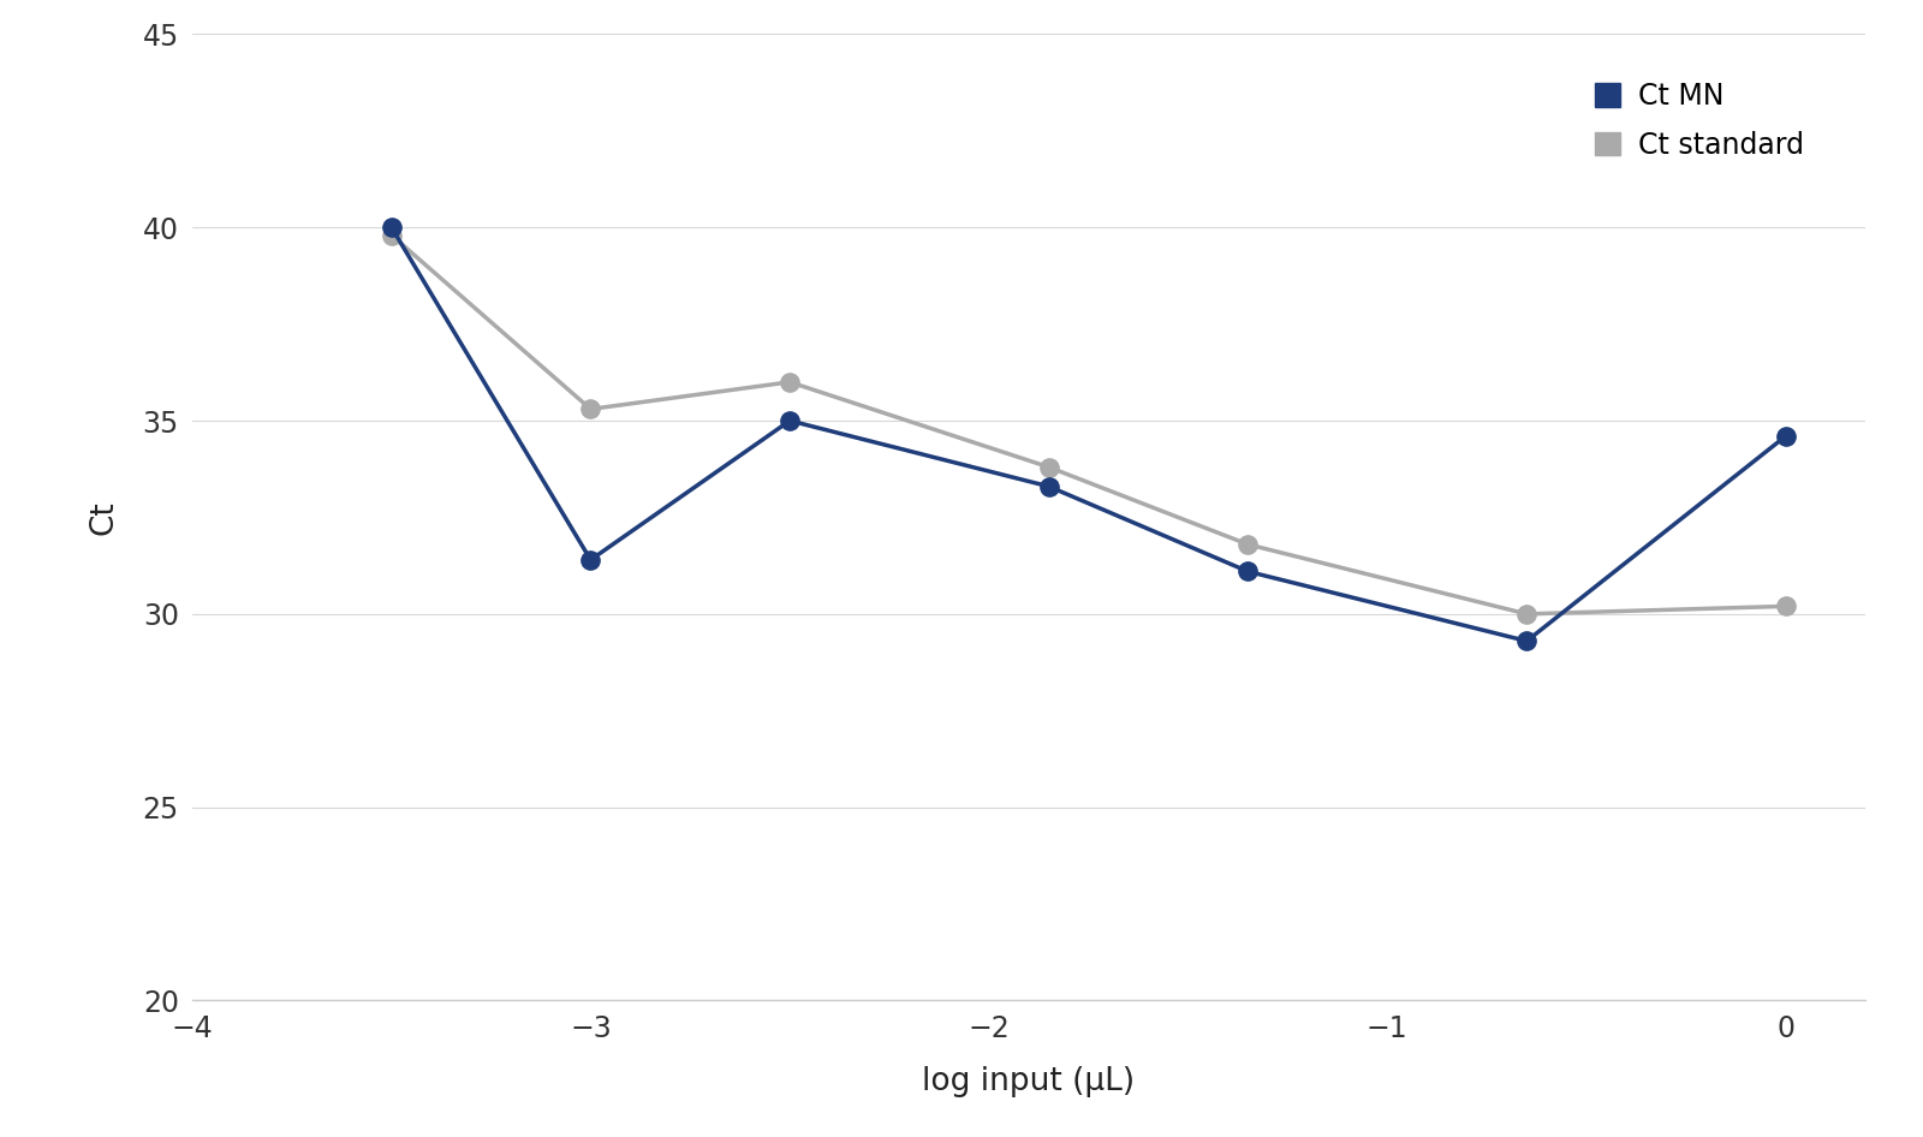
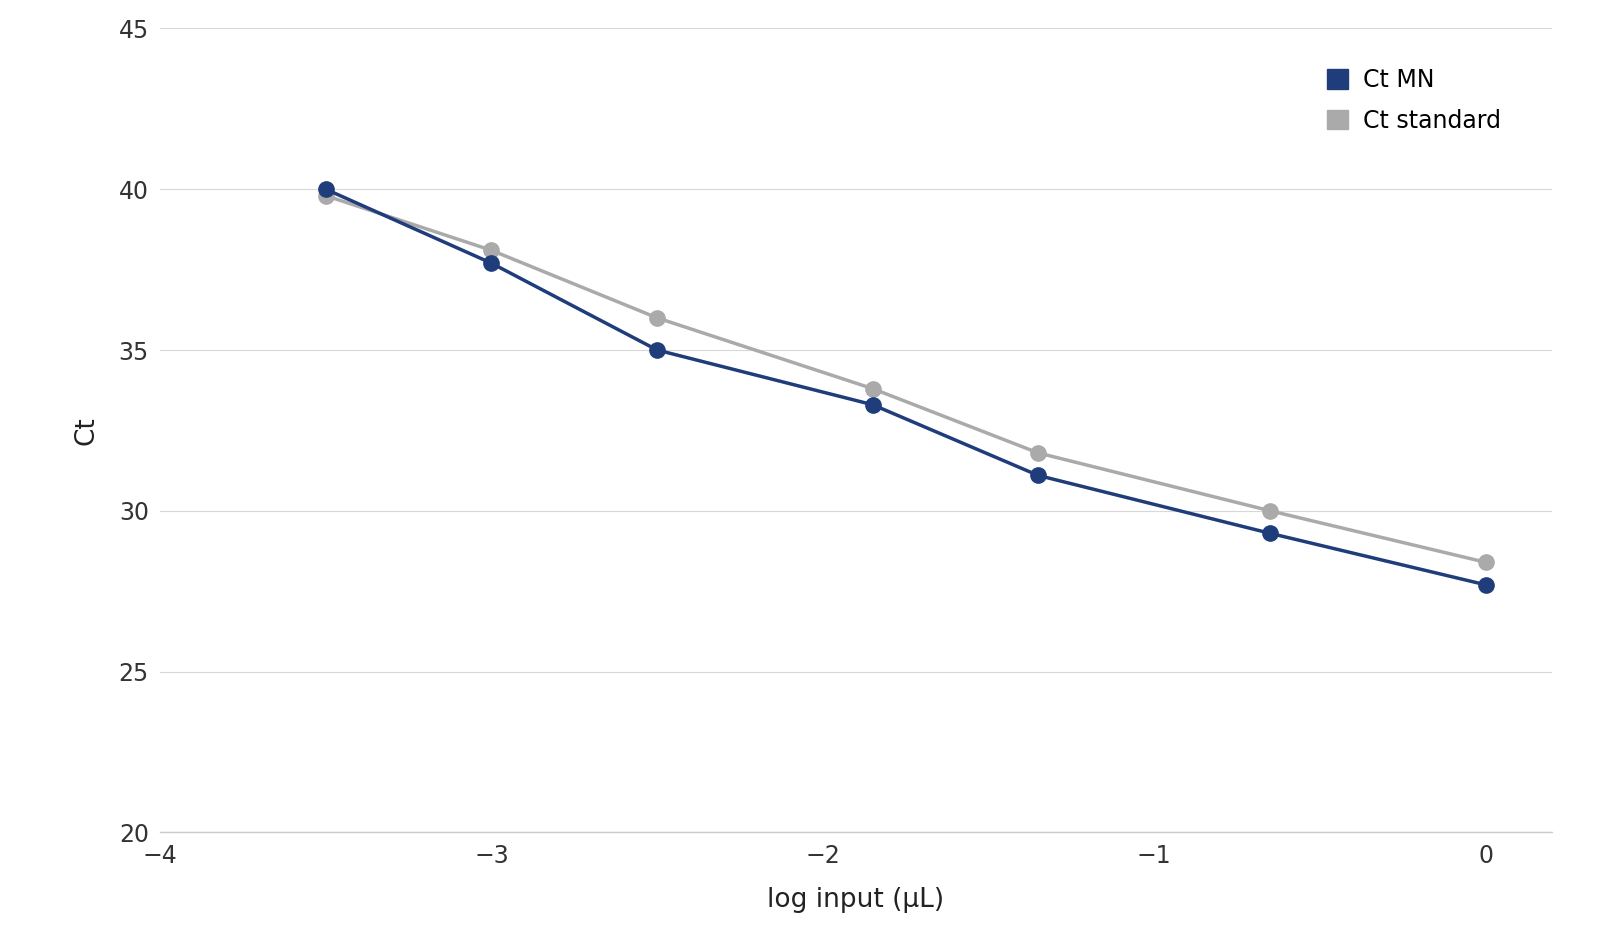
Ct MN/−3: 31.4 -> 37.7
Ct standard/−3: 35.3 -> 38.1
Ct MN/0: 34.6 -> 27.7
Ct standard/0: 30.2 -> 28.4
